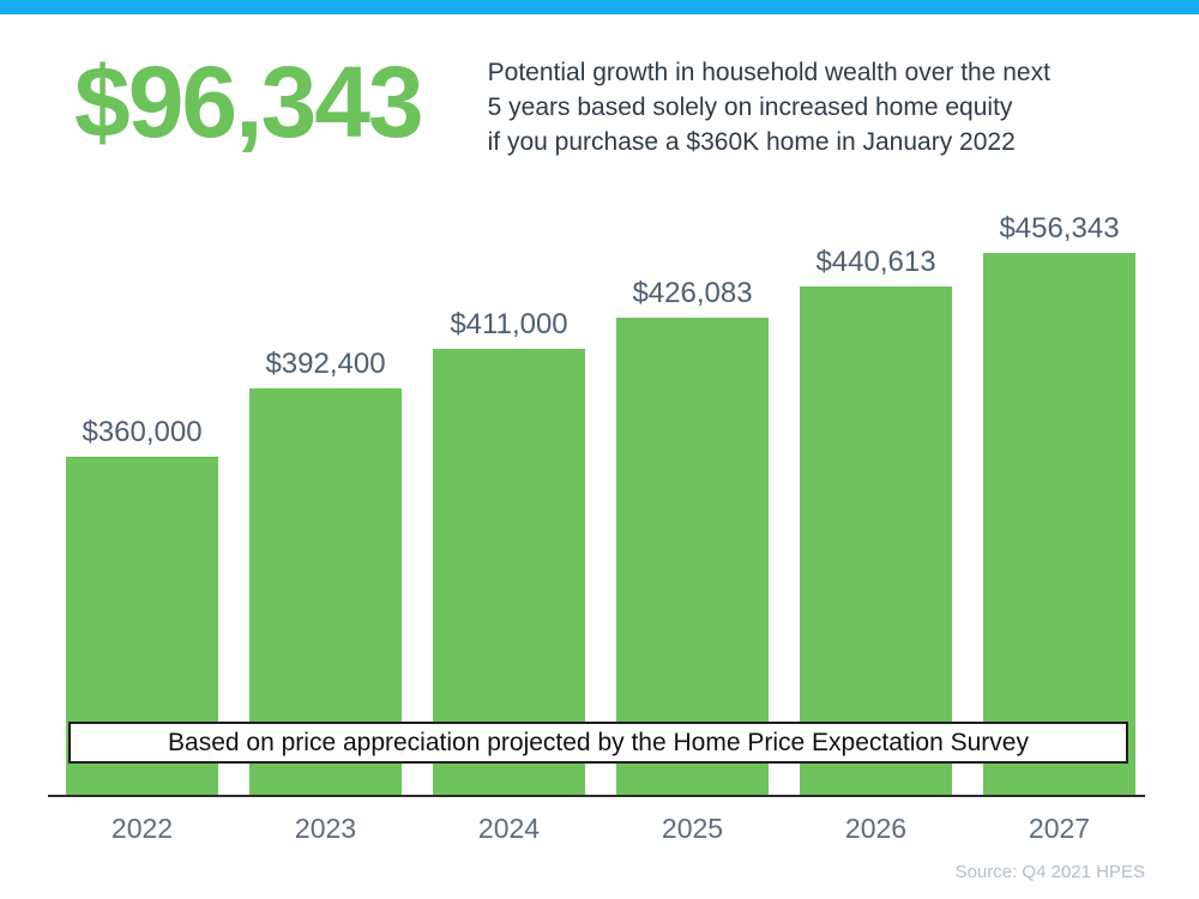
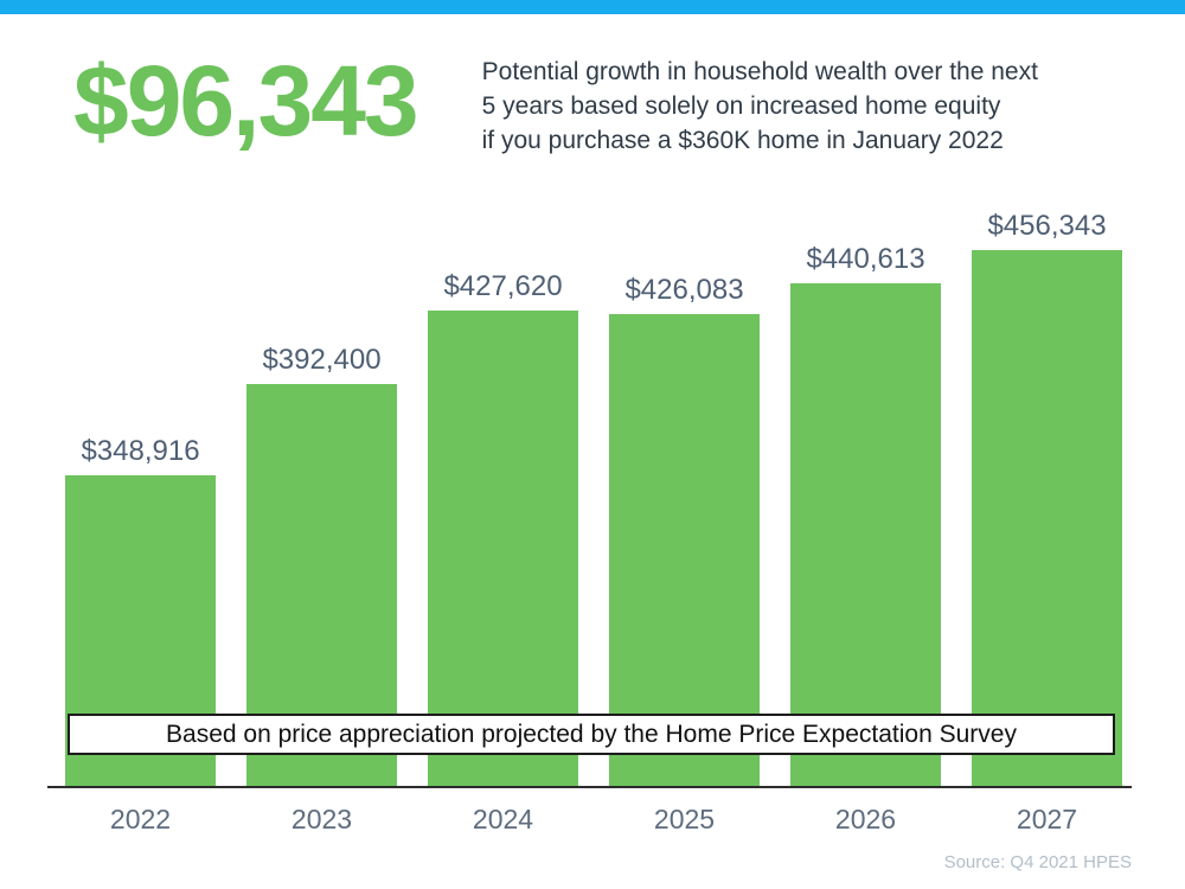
2022: $360,000 -> $348,916
2024: $411,000 -> $427,620
